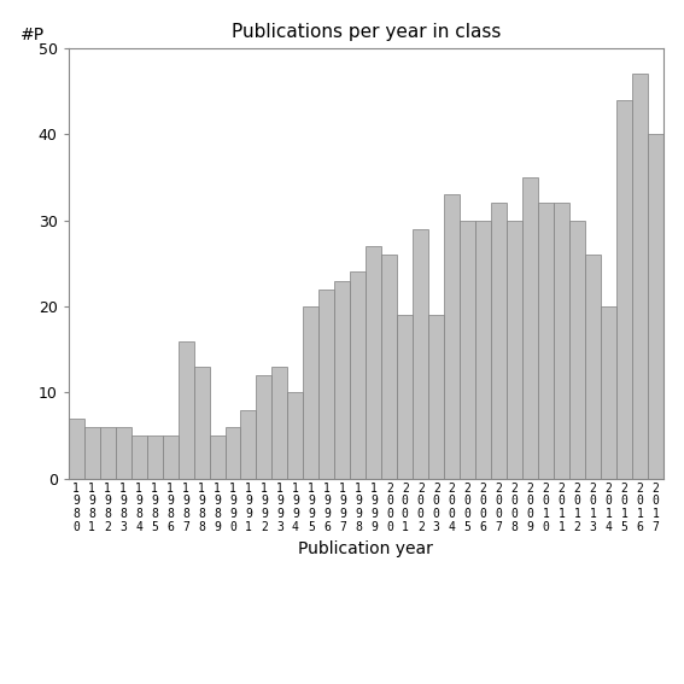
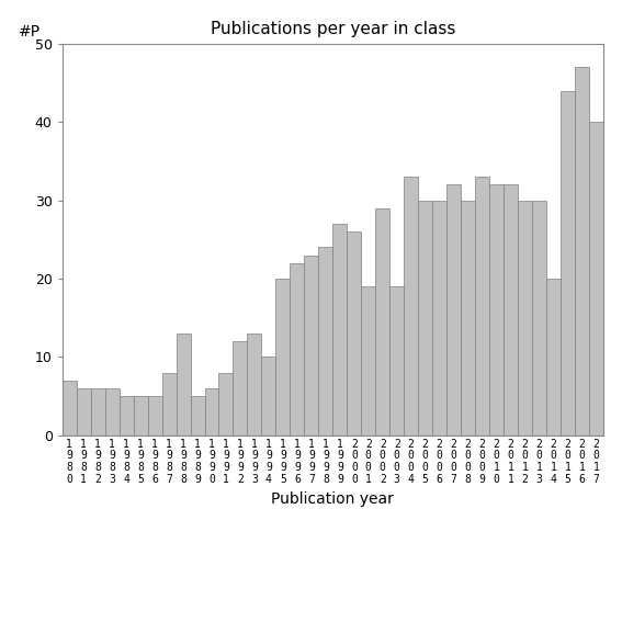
1 9 8 7: 16 -> 8
2 0 0 9: 35 -> 33
2 0 1 3: 26 -> 30
